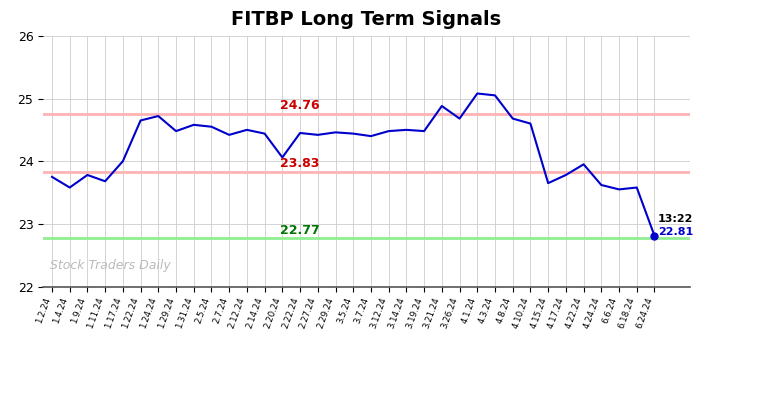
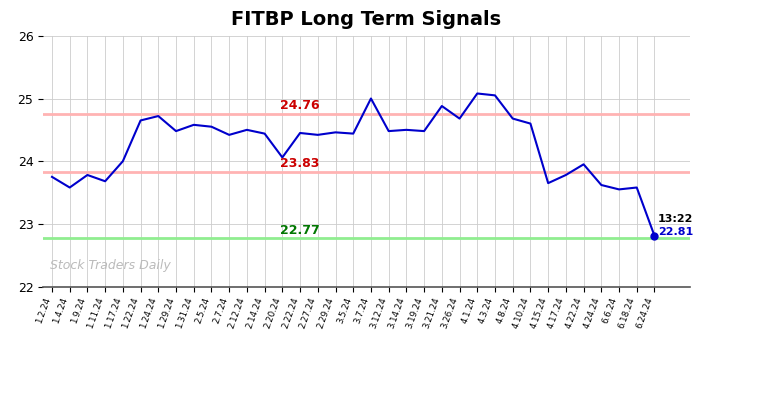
3.7.24: 24.40 -> 25.00
